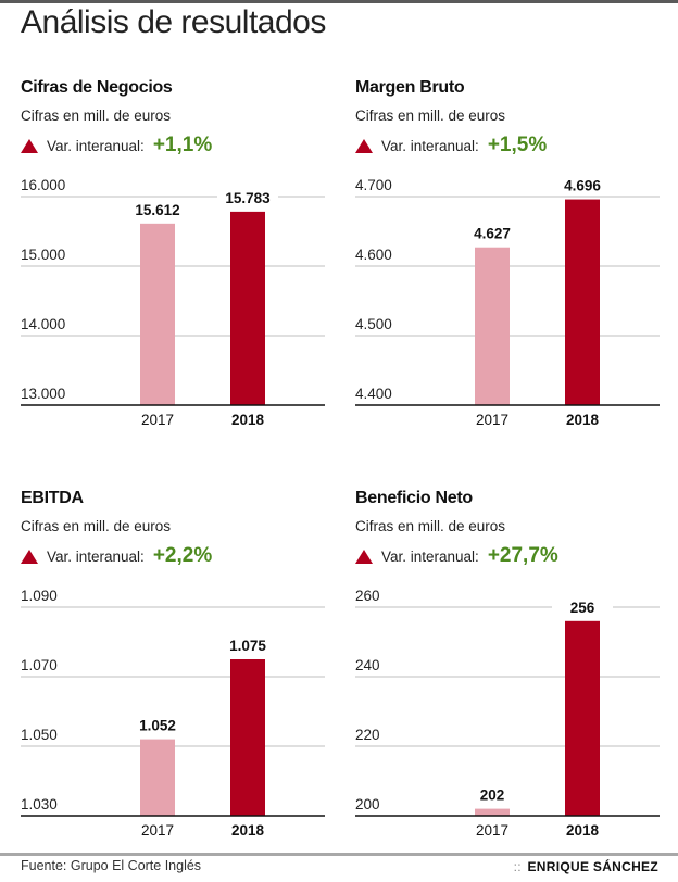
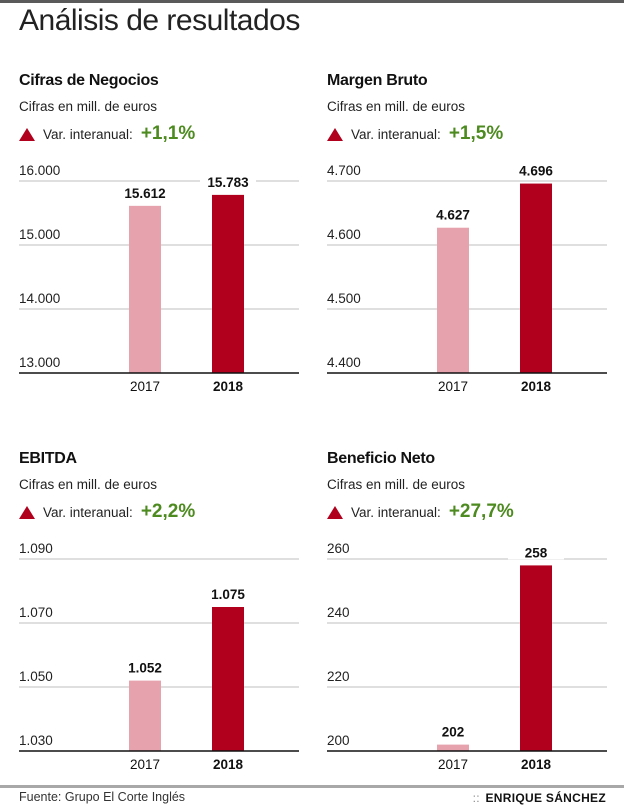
Beneficio Neto/2018: 256 -> 258
